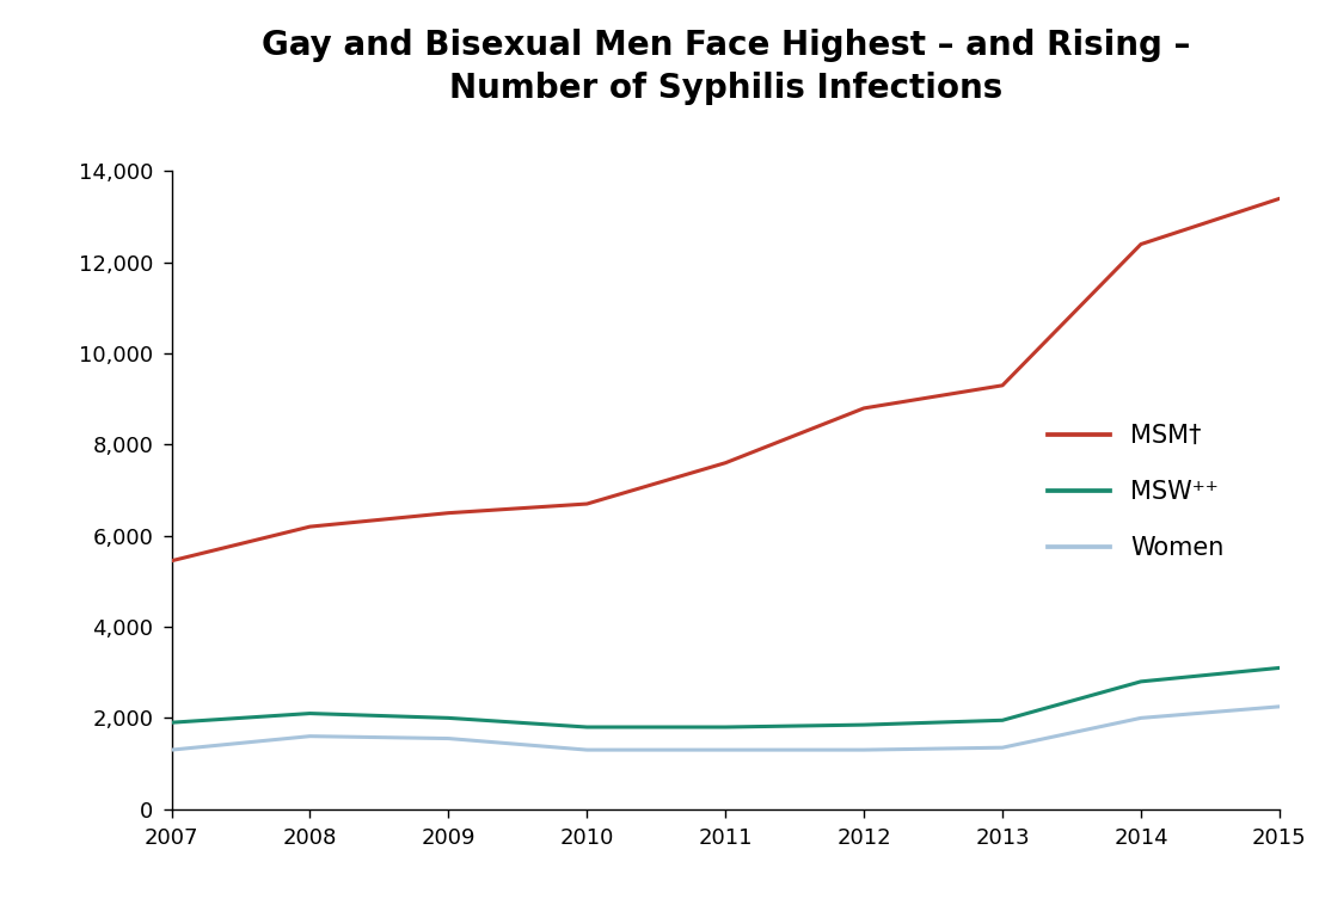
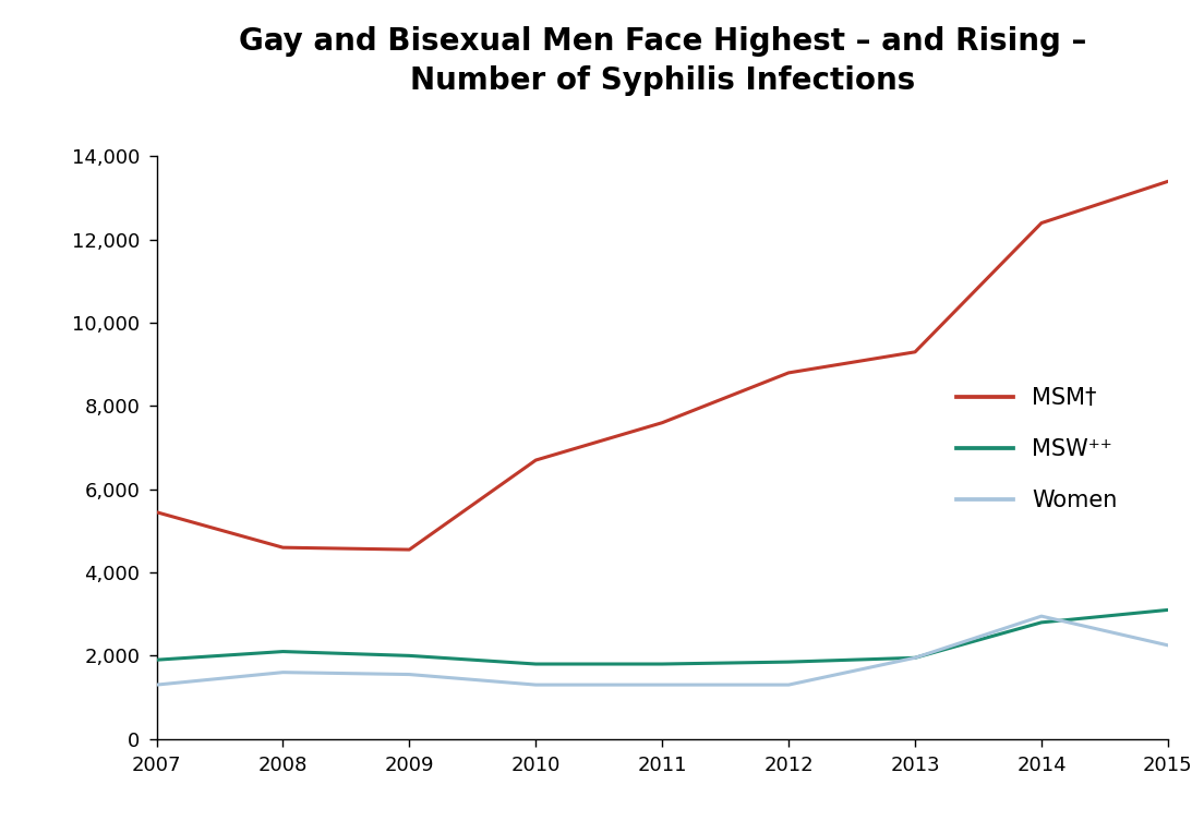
MSM†/2008: 6,200 -> 4,600
MSM†/2009: 6,500 -> 4,550
Women/2013: 1,350 -> 1,950
Women/2014: 2,000 -> 2,950
